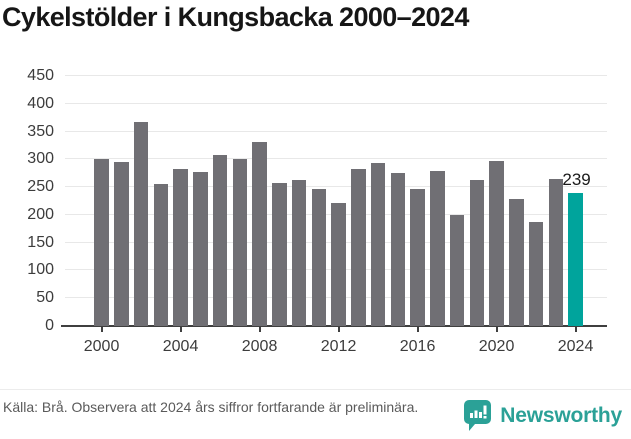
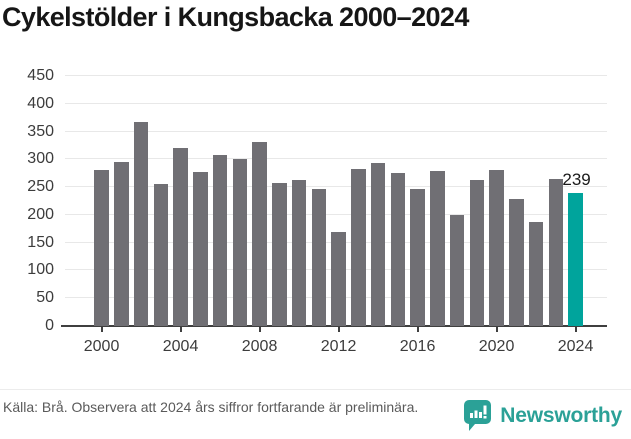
2000: 300 -> 280
2004: 280 -> 320
2012: 220 -> 170
2020: 300 -> 280
